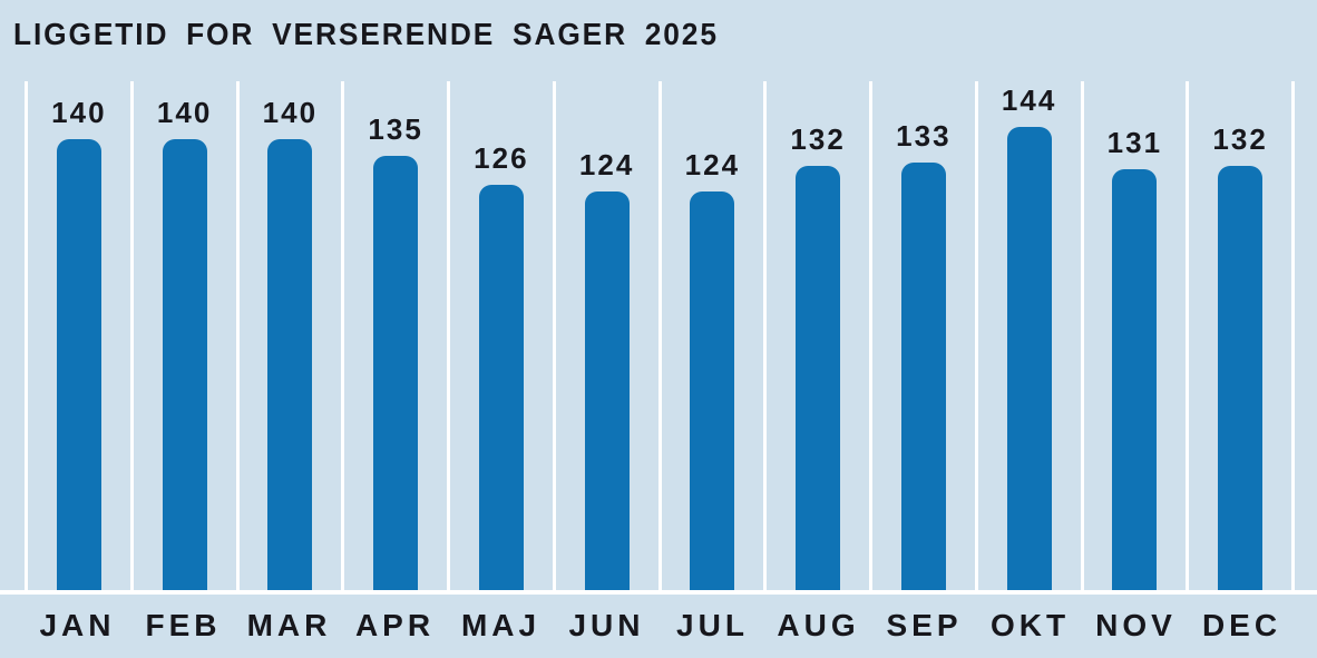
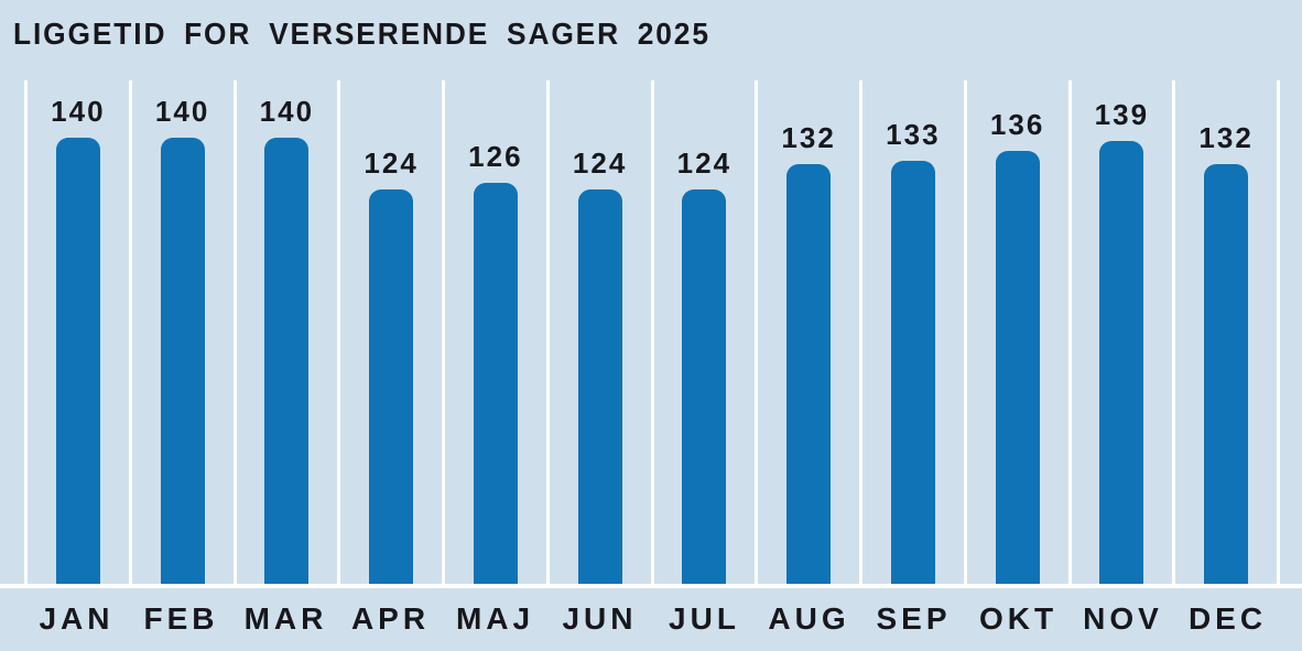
APR: 135 -> 124
OKT: 144 -> 136
NOV: 131 -> 139
